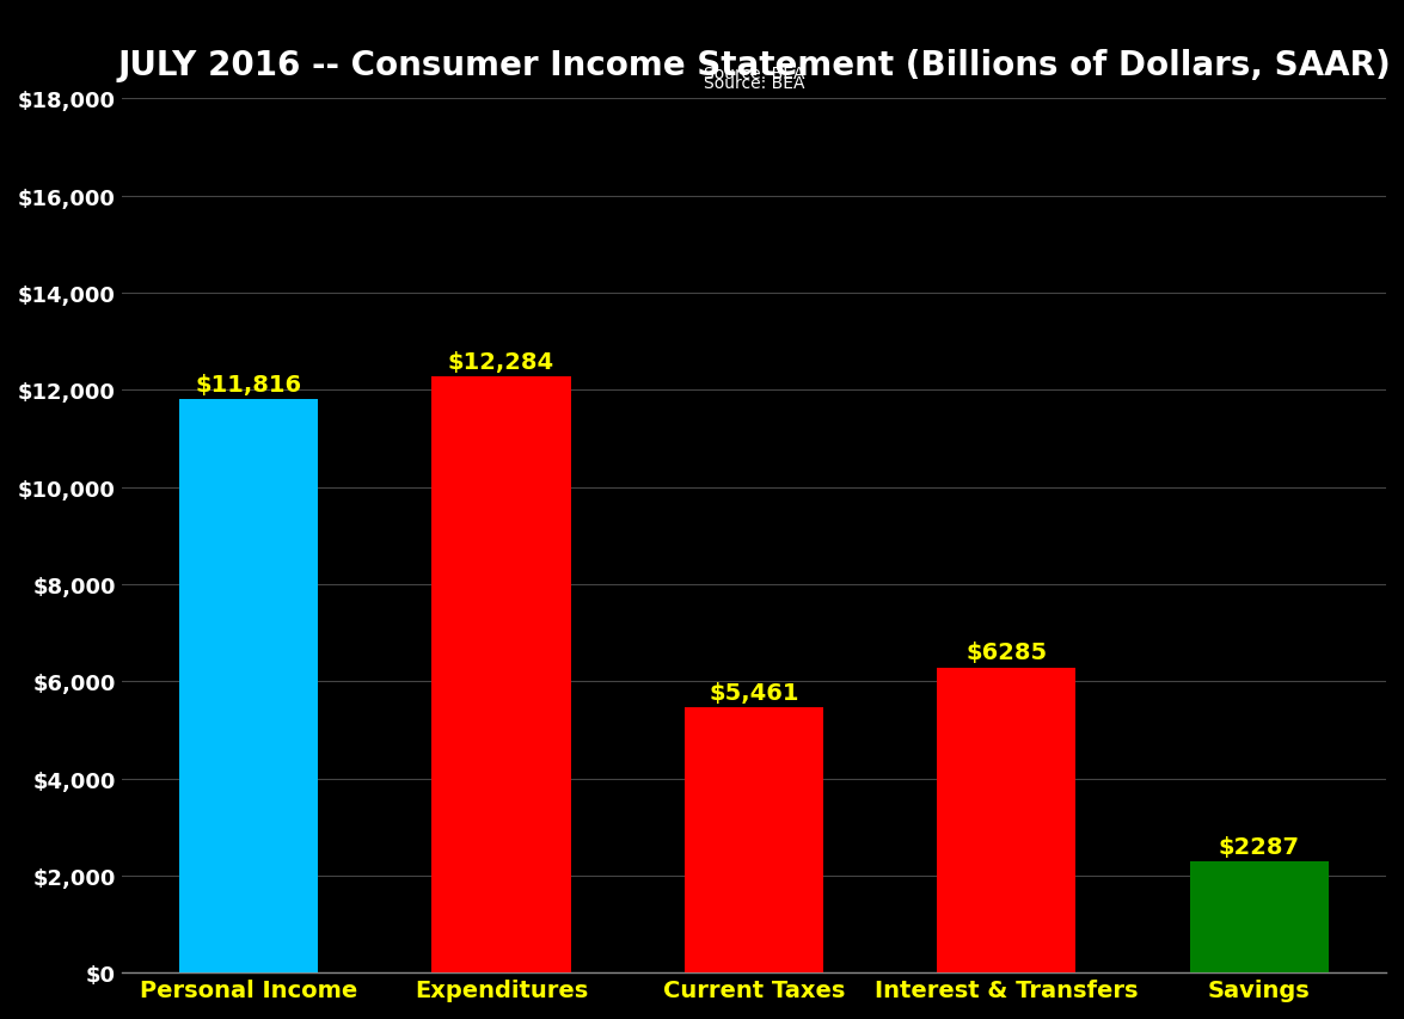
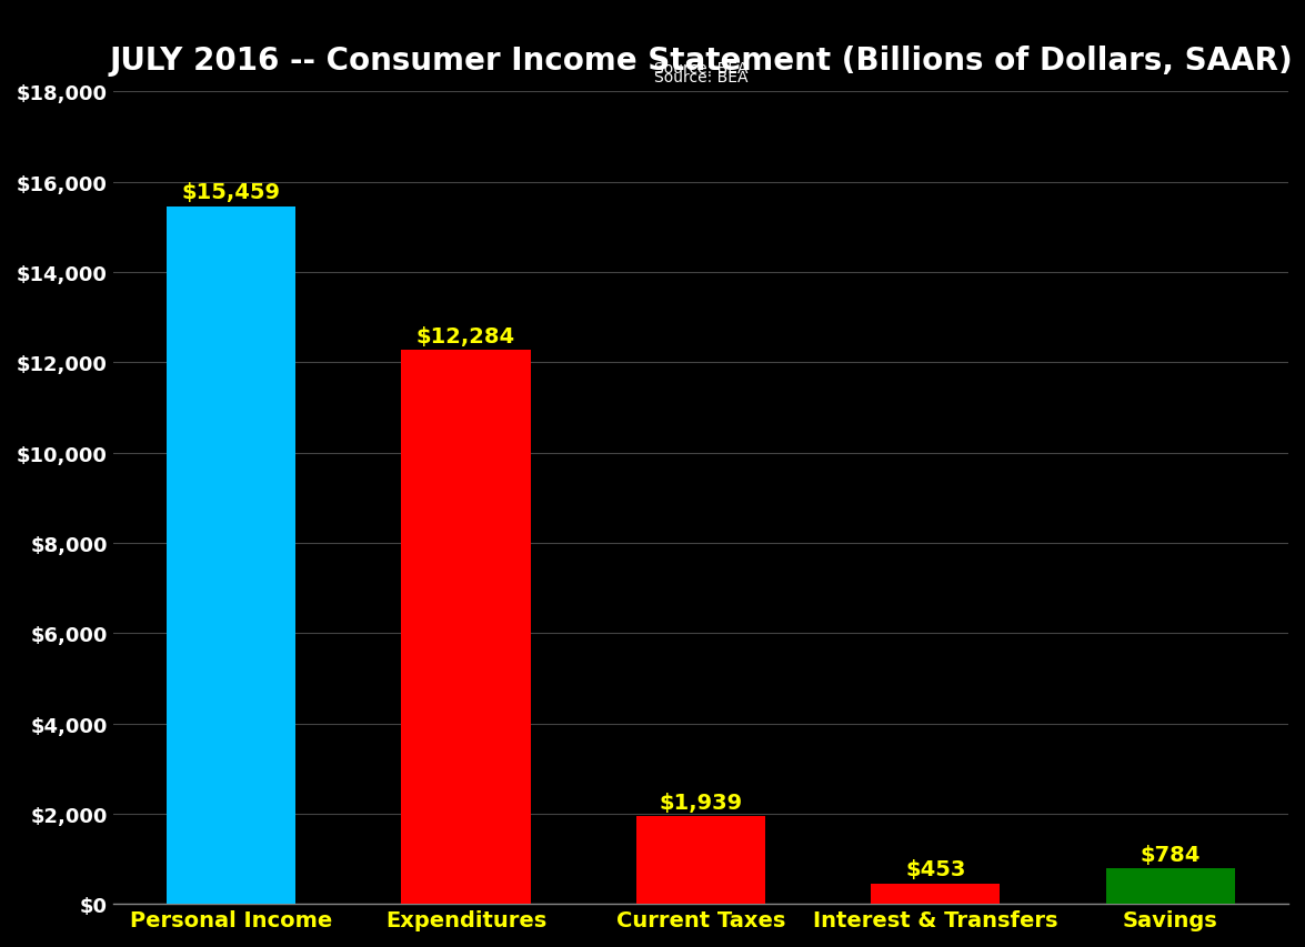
Personal Income: $11,816 -> $15,459
Current Taxes: $5,461 -> $1,939
Interest & Transfers: $6285 -> $453
Savings: $2287 -> $784
